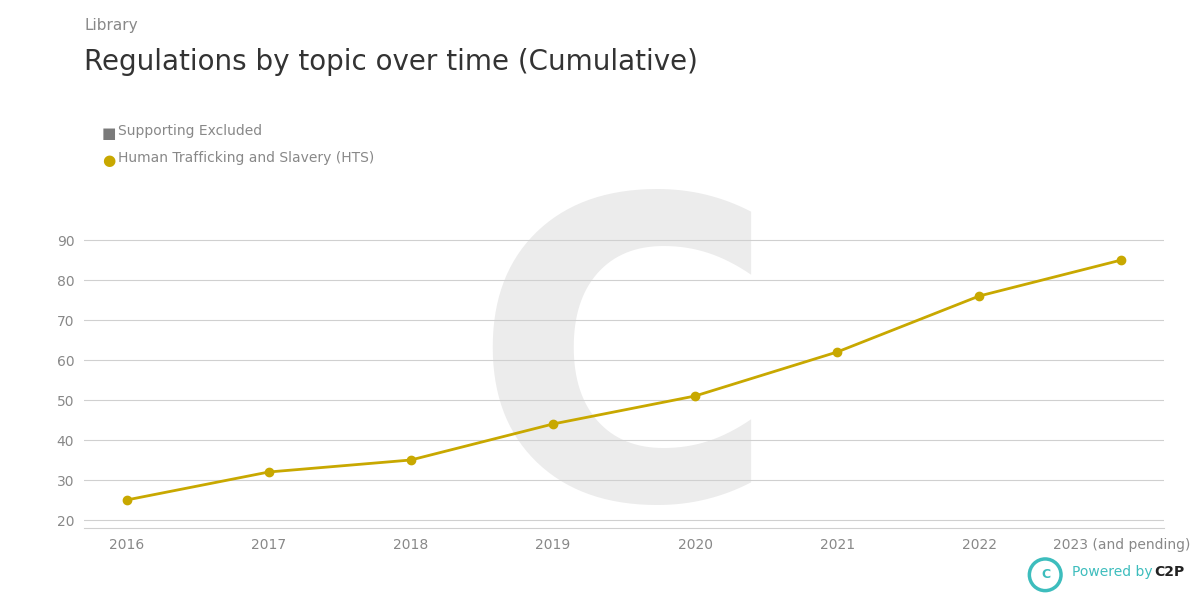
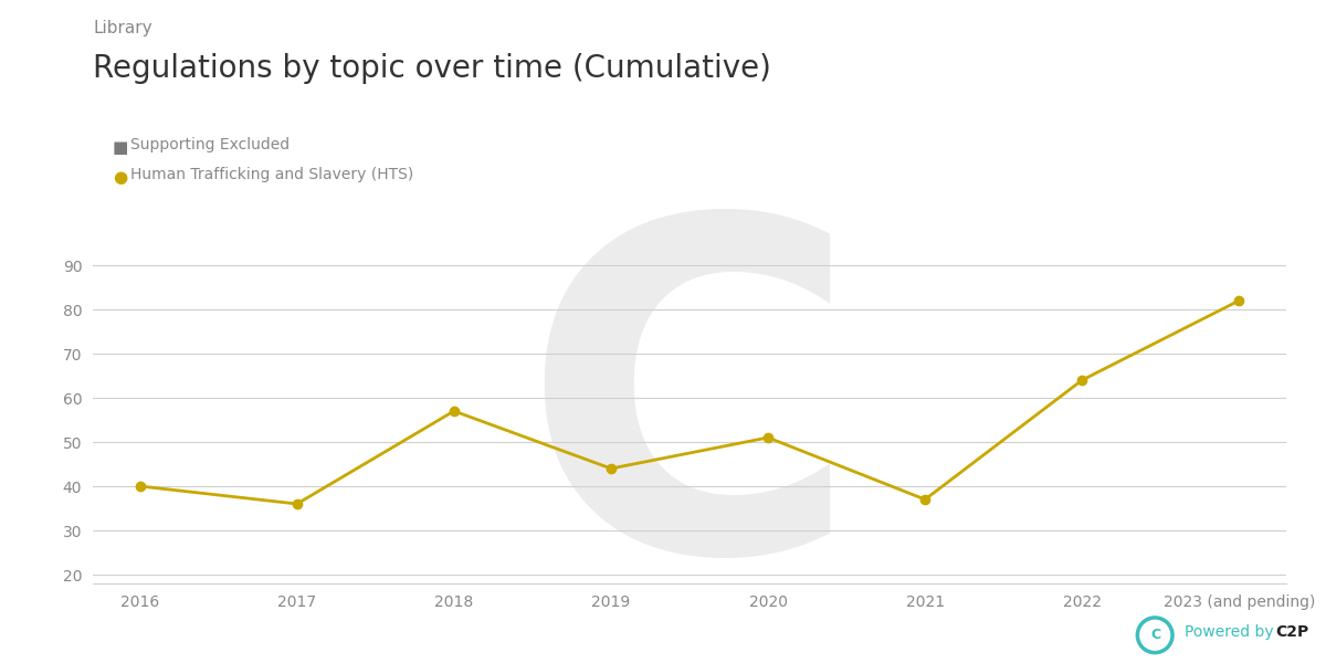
2016: 25 -> 40
2017: 32 -> 36
2018: 35 -> 57
2021: 62 -> 37
2022: 76 -> 64
2023 (and pending): 85 -> 82
